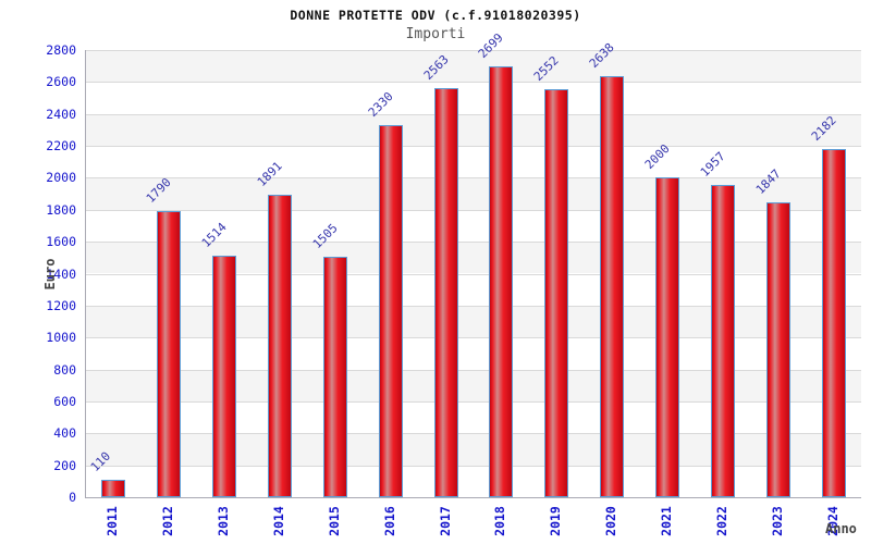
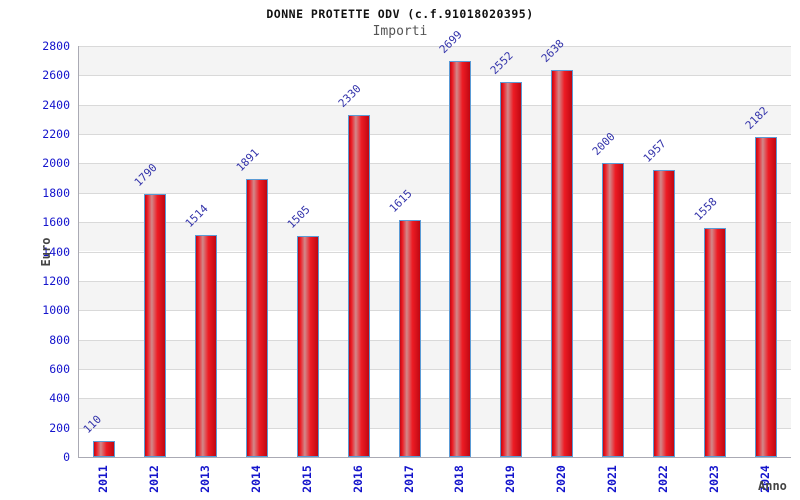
2017: 2563 -> 1615
2023: 1847 -> 1558
